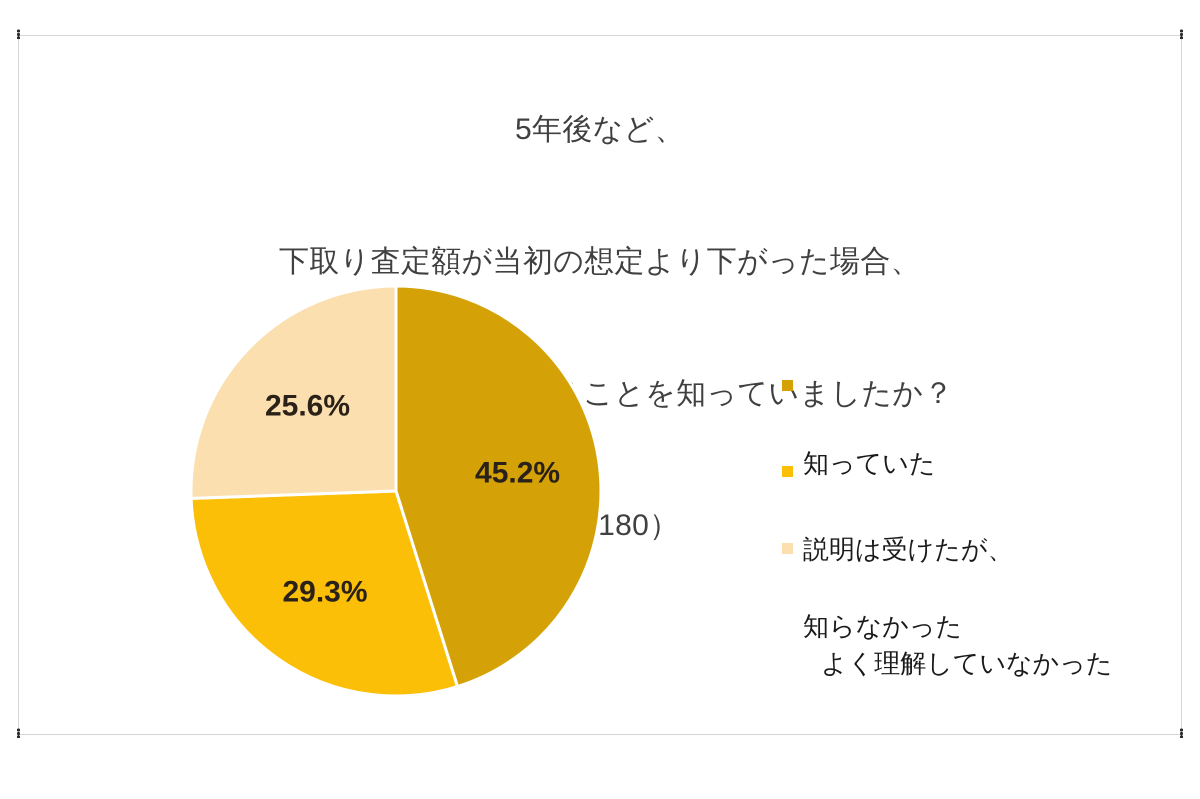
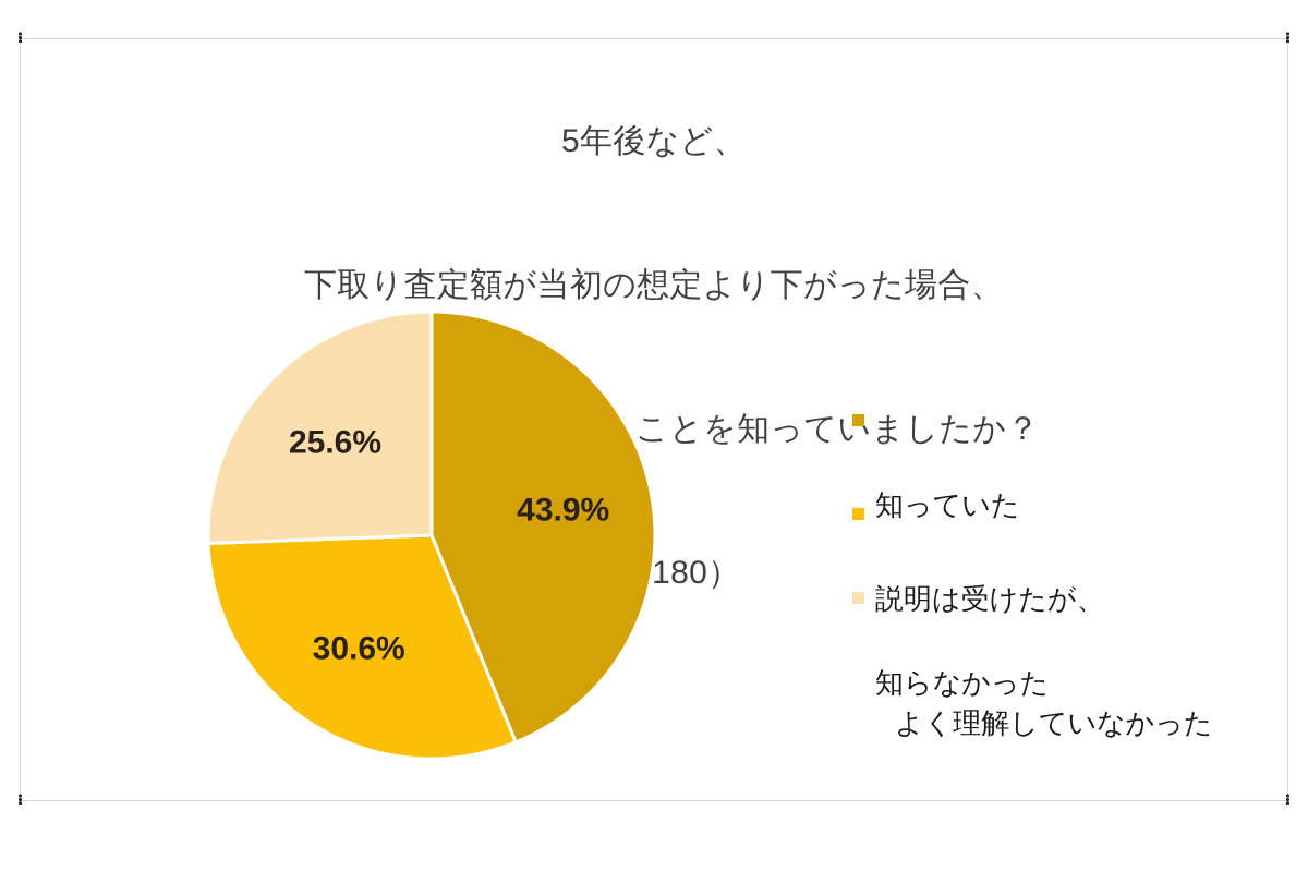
知っていた: 45.2% -> 43.9%
説明は受けたが、よく理解していなかった: 29.3% -> 30.6%
